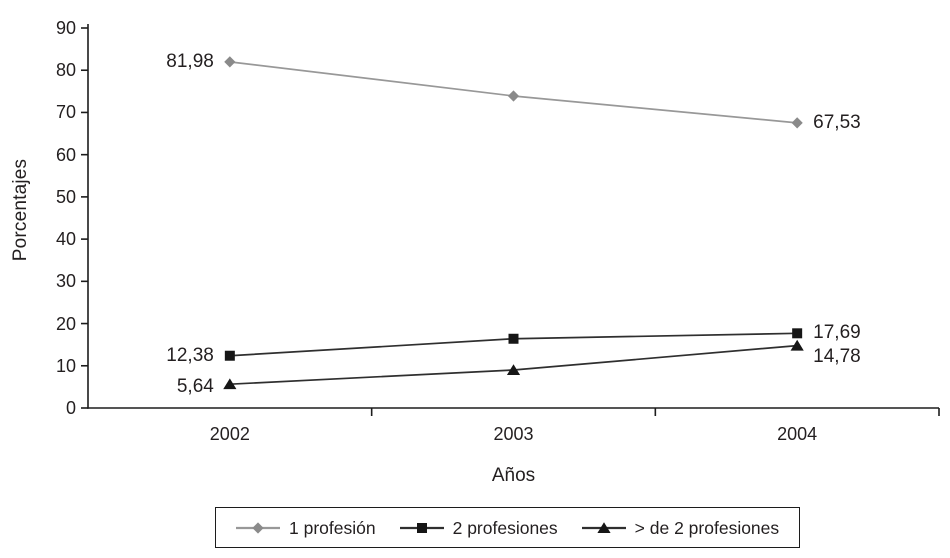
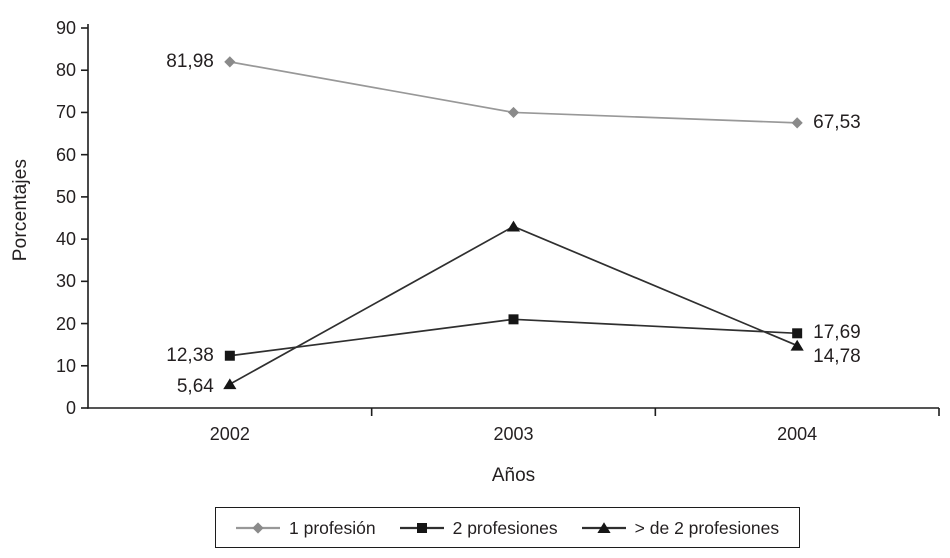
1 profesión/2003: 74 -> 70
2 profesiones/2003: 16 -> 21
> de 2 profesiones/2003: 9 -> 43
